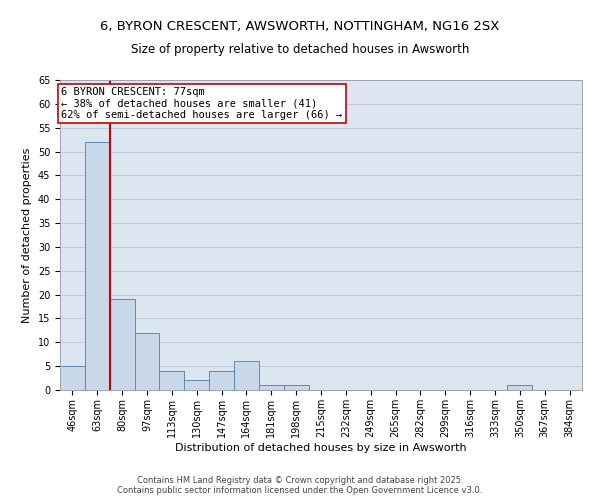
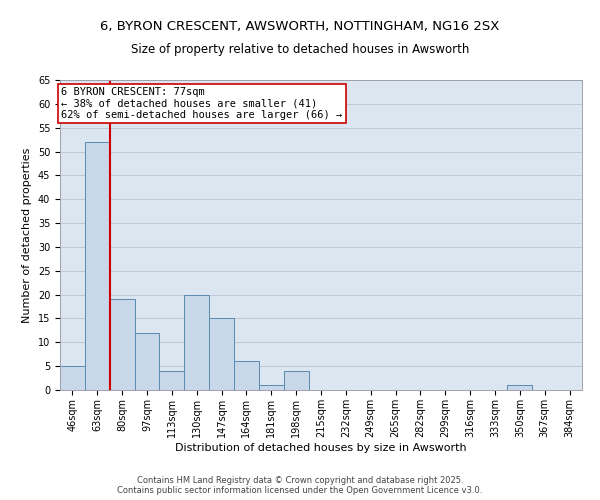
130sqm: 2 -> 20
147sqm: 4 -> 15
198sqm: 1 -> 4
